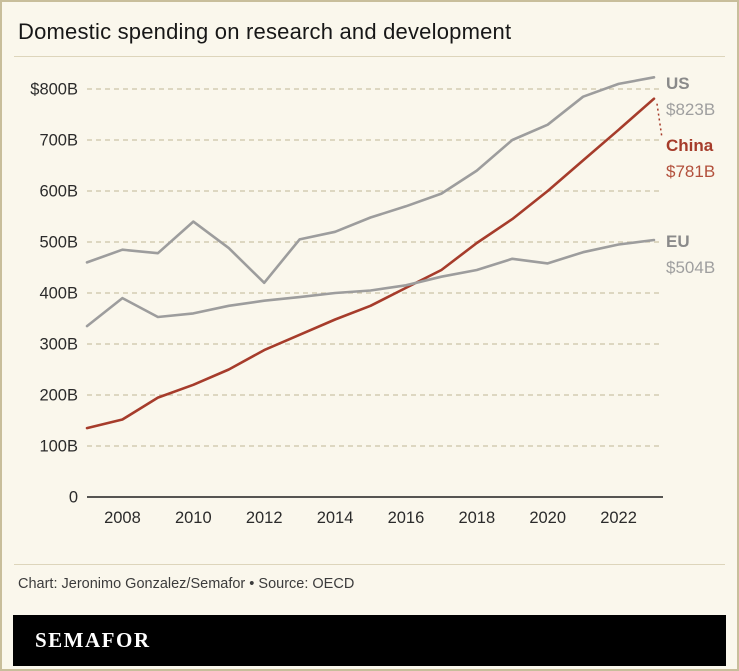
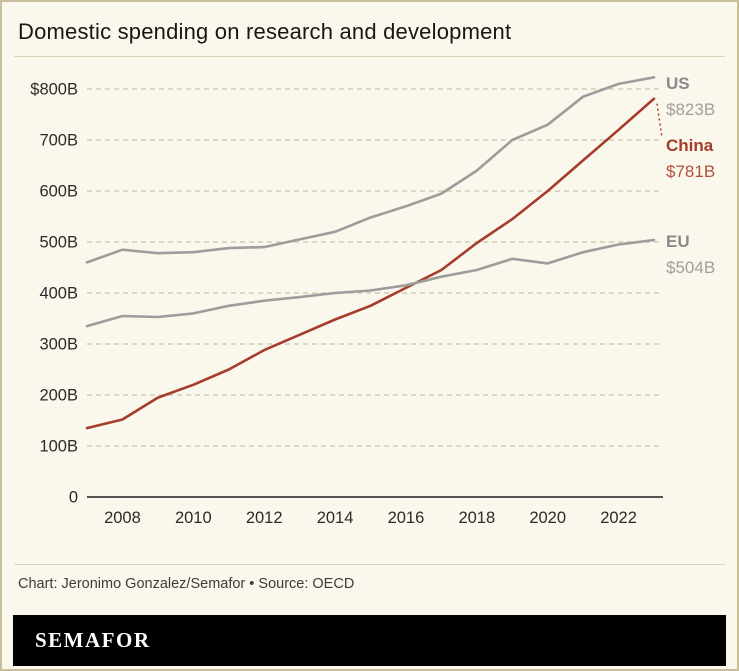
EU/2008: $390B -> $360B
US/2010: $540B -> $480B
US/2012: $420B -> $490B
